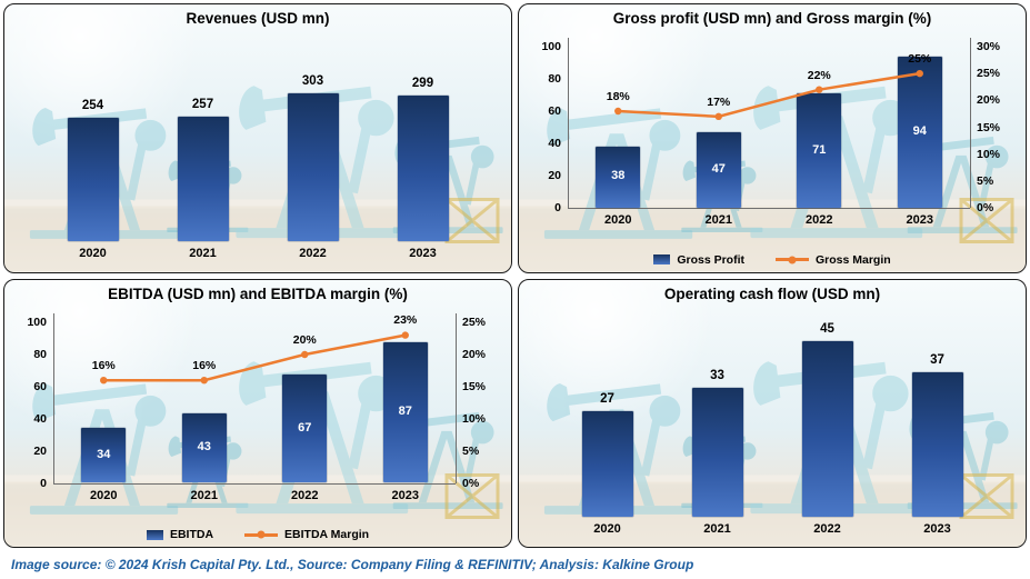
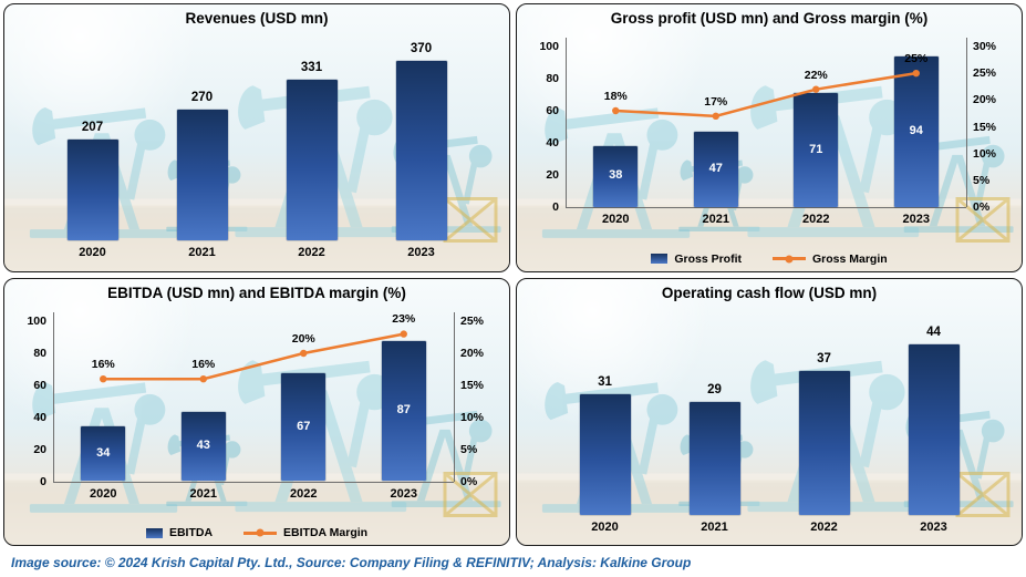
Revenues (USD mn)/2020: 254 -> 207
Revenues (USD mn)/2021: 257 -> 270
Revenues (USD mn)/2022: 303 -> 331
Revenues (USD mn)/2023: 299 -> 370
Operating cash flow (USD mn)/2020: 27 -> 31
Operating cash flow (USD mn)/2021: 33 -> 29
Operating cash flow (USD mn)/2022: 45 -> 37
Operating cash flow (USD mn)/2023: 37 -> 44
